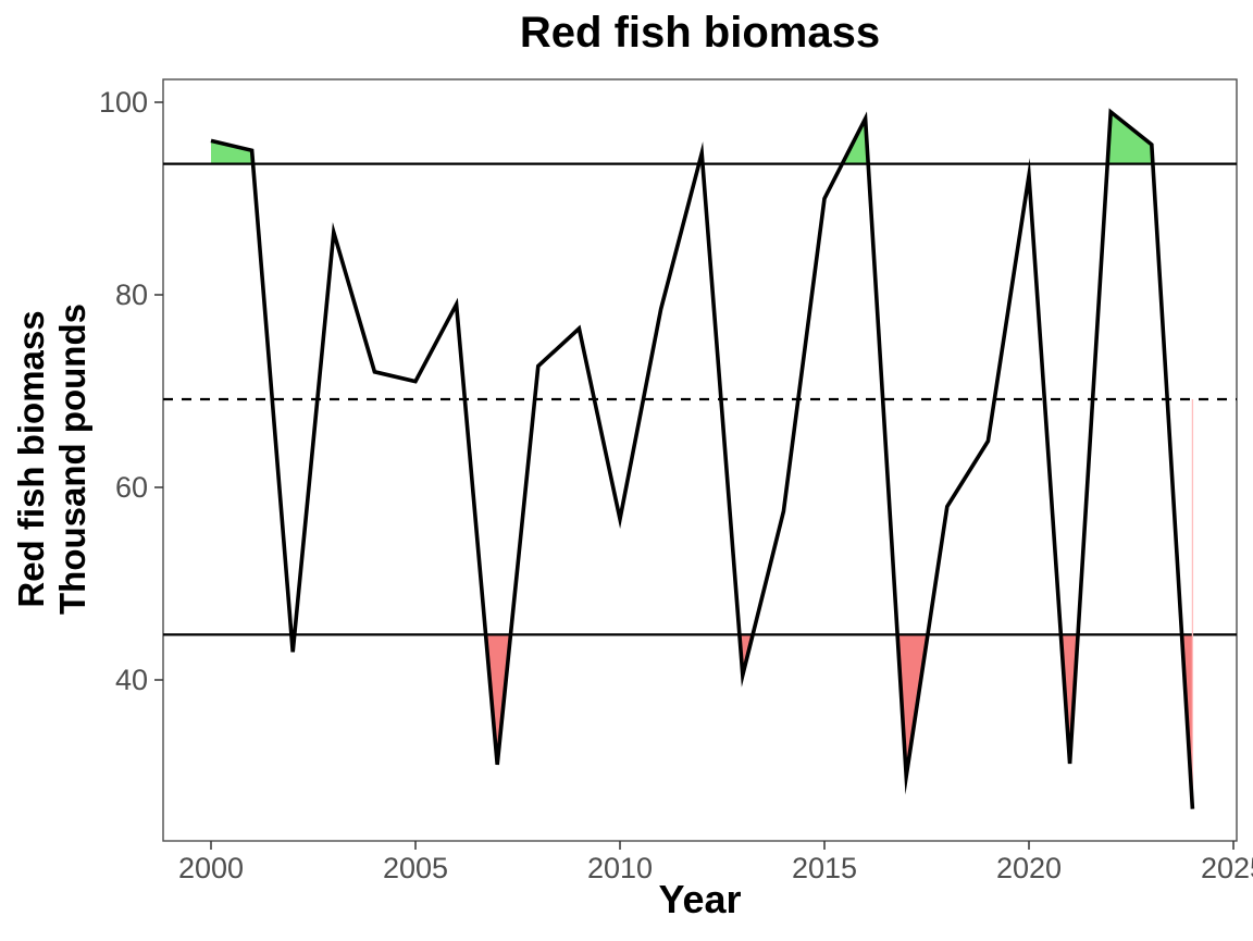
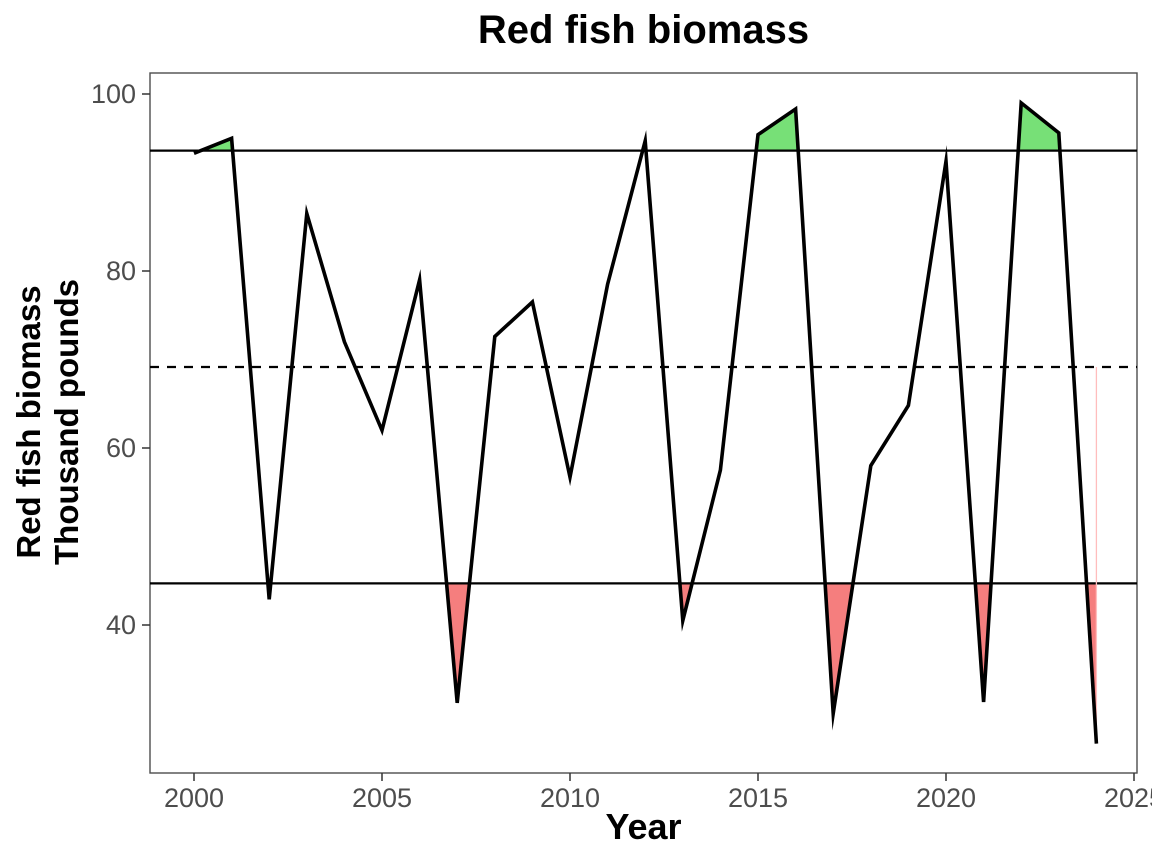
2000: 96 -> 93
2005: 71 -> 62
2015: 90 -> 95
